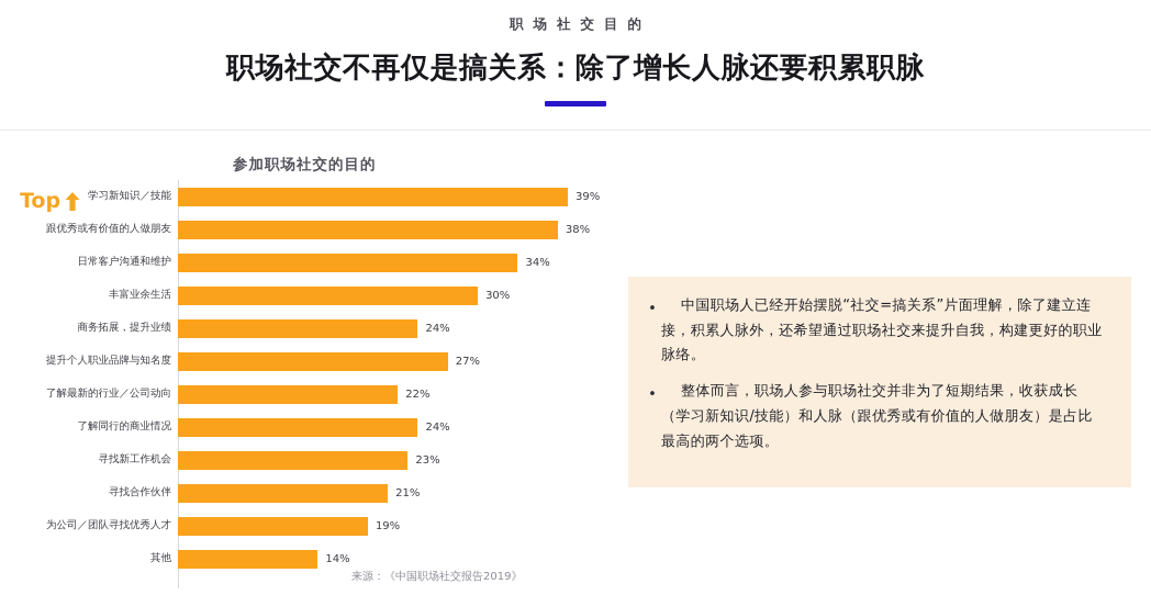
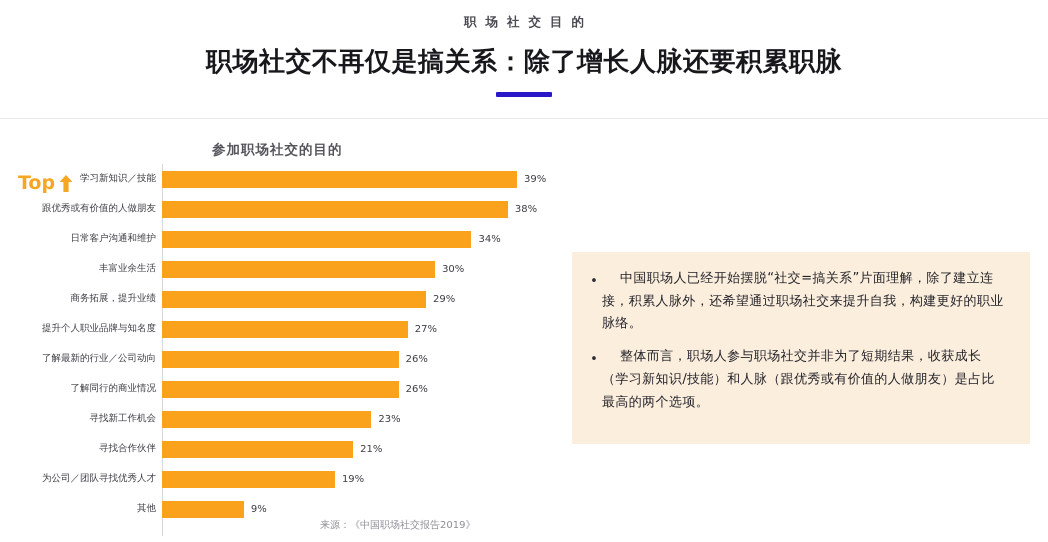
商务拓展，提升业绩: 24% -> 29%
了解最新的行业／公司动向: 22% -> 26%
了解同行的商业情况: 24% -> 26%
其他: 14% -> 9%
